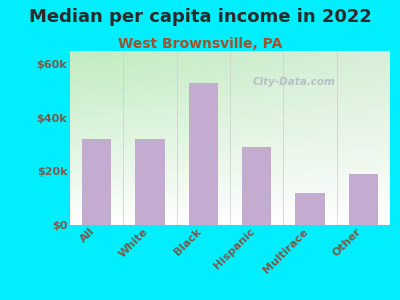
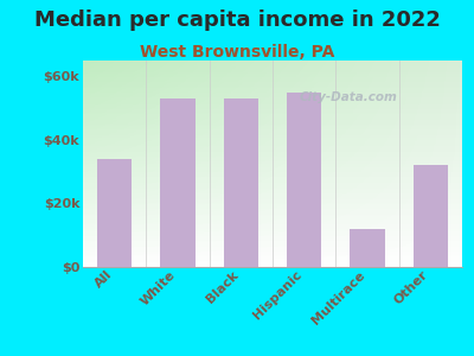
All: $32k -> $34k
White: $32k -> $53k
Hispanic: $29k -> $55k
Other: $19k -> $32k
